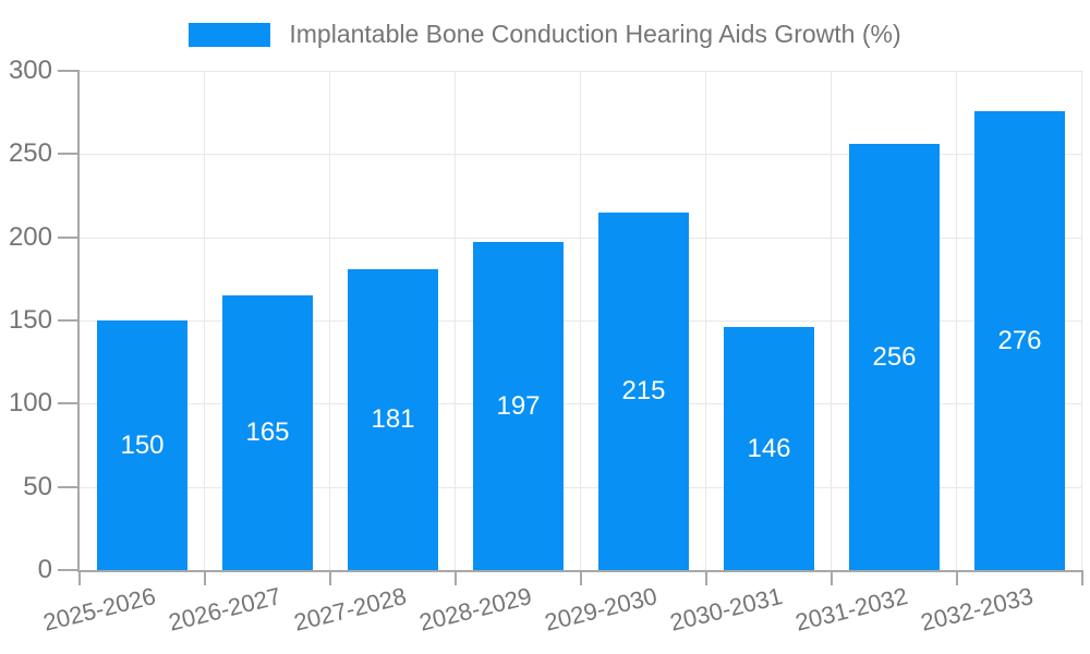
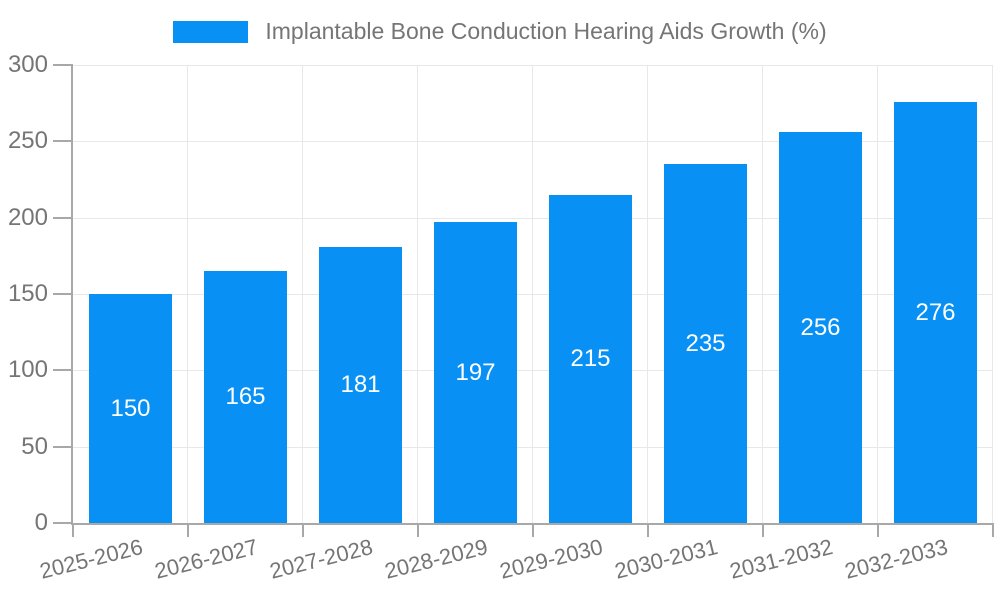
2030-2031: 146 -> 235
